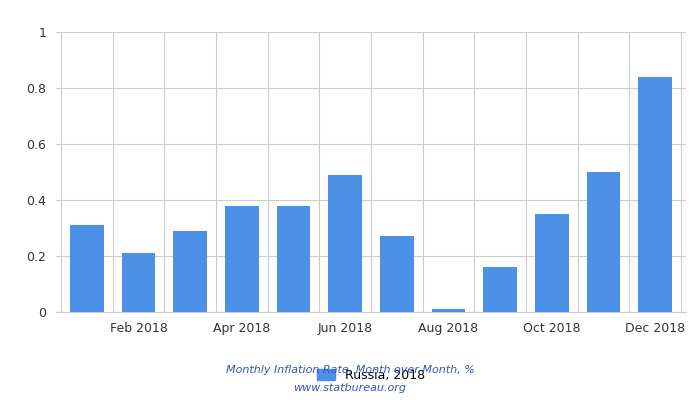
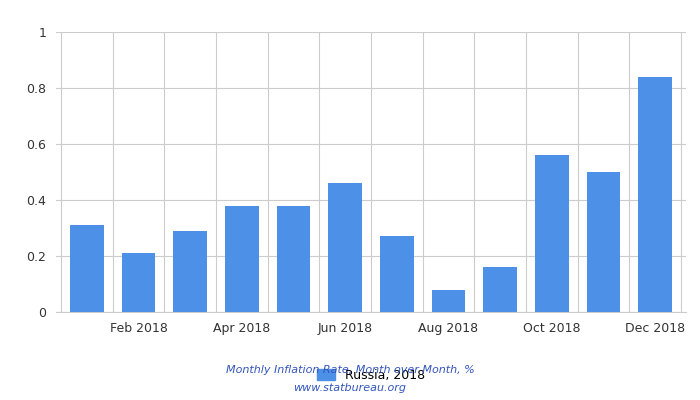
Jun 2018: 0.49 -> 0.46
Aug 2018: 0.01 -> 0.08
Oct 2018: 0.35 -> 0.56
